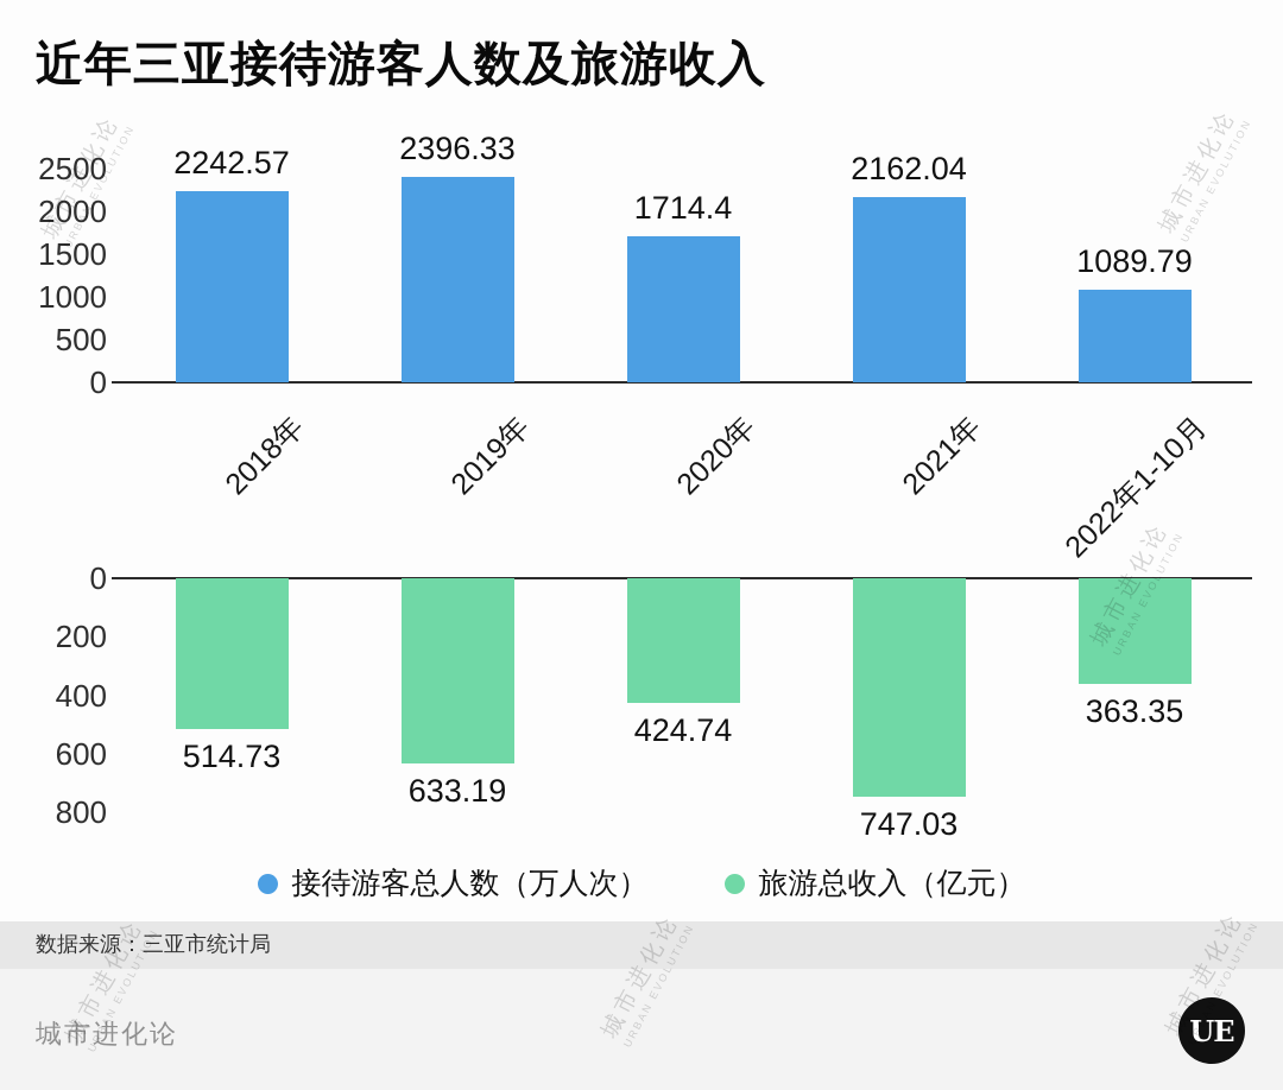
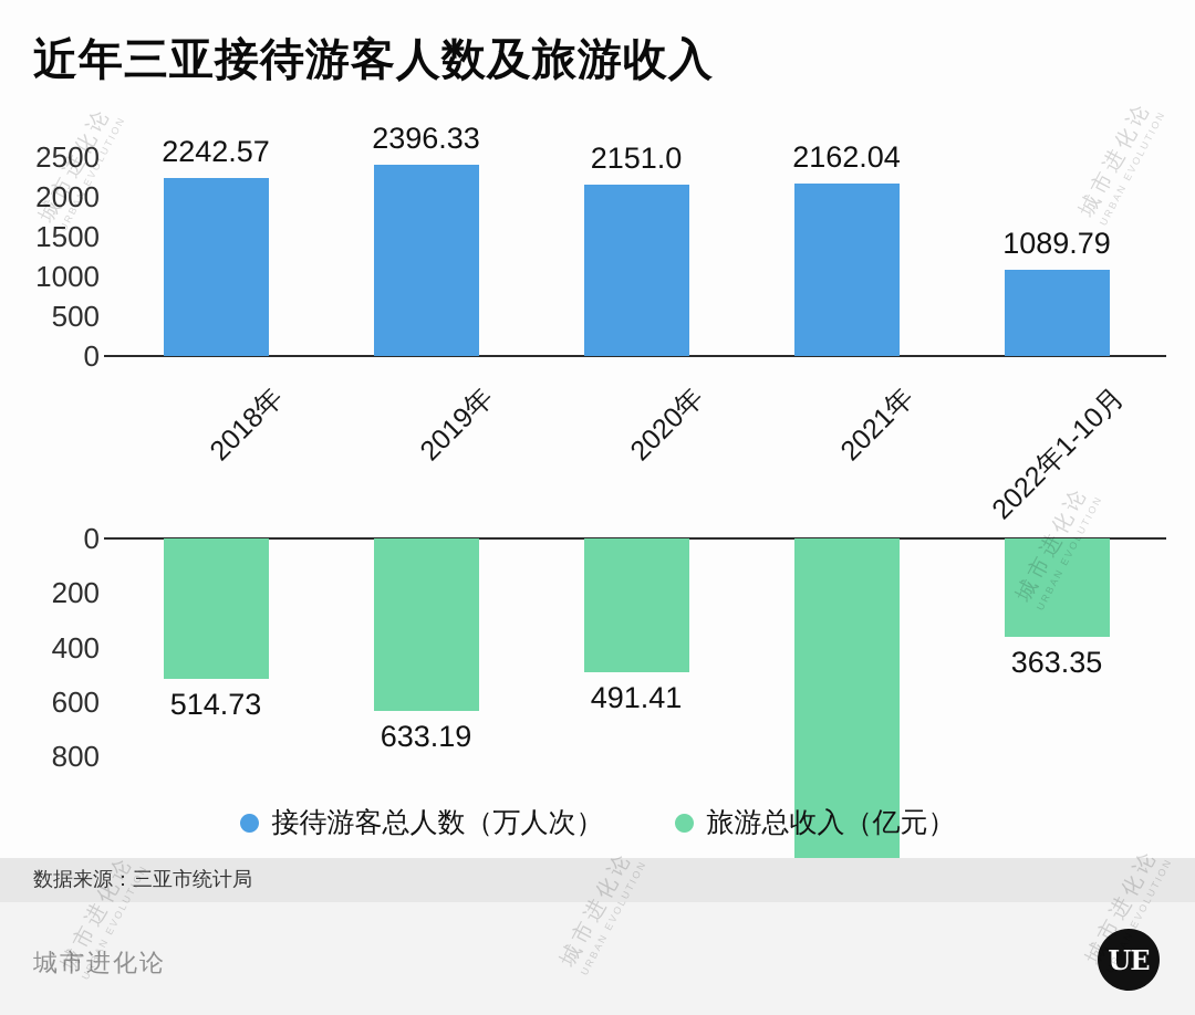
接待游客总人数（万人次）/2020年: 1714.4 -> 2151.0
旅游总收入（亿元）/2020年: 424.74 -> 491.41
旅游总收入（亿元）/2021年: 747.03 -> 1372.11
